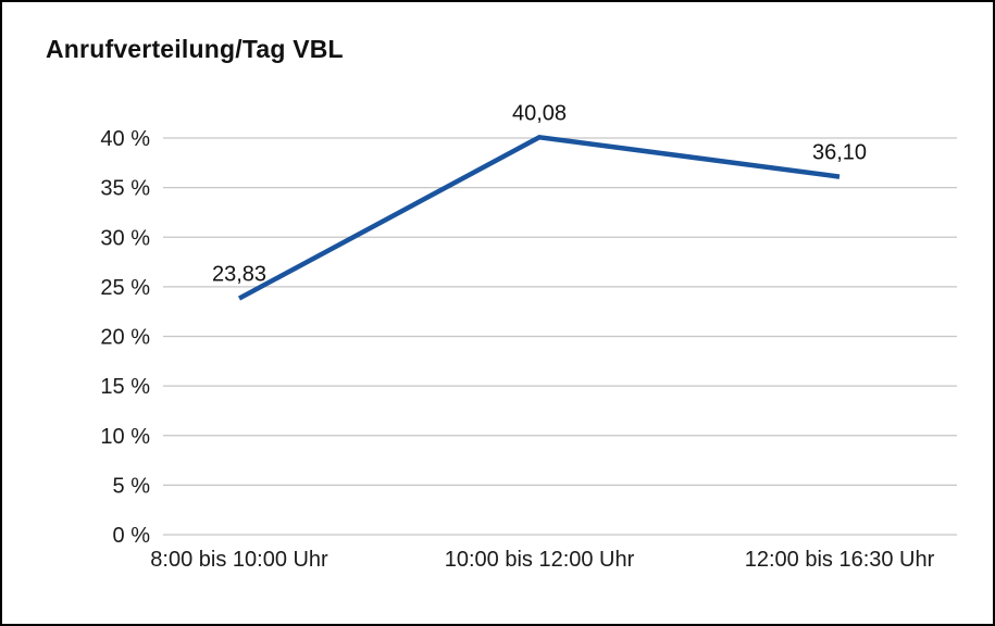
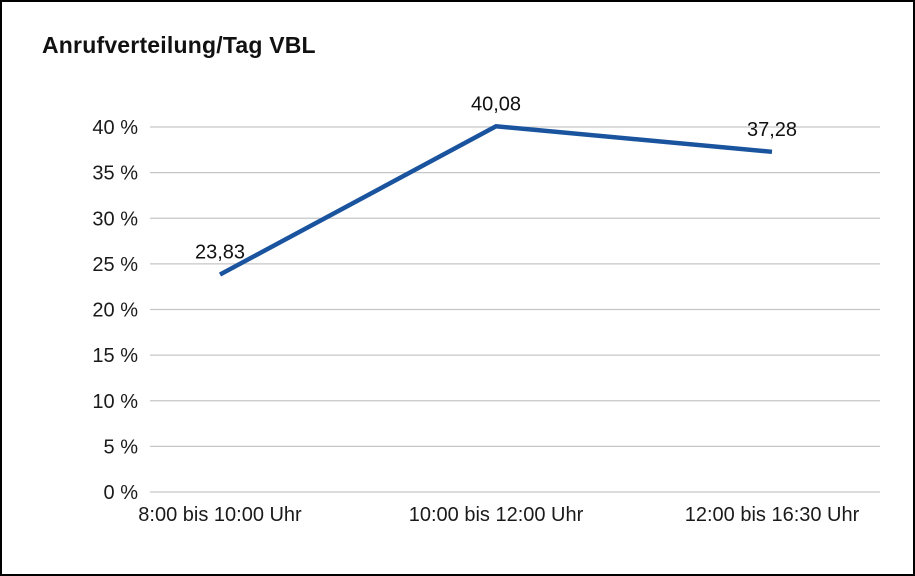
12:00 bis 16:30 Uhr: 36,10 -> 37,28
